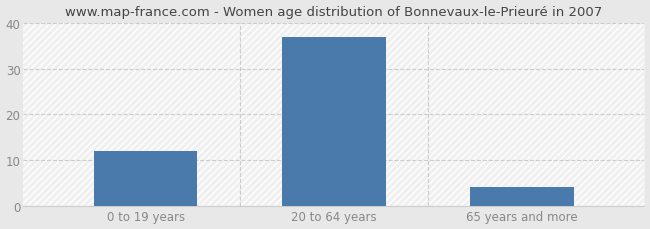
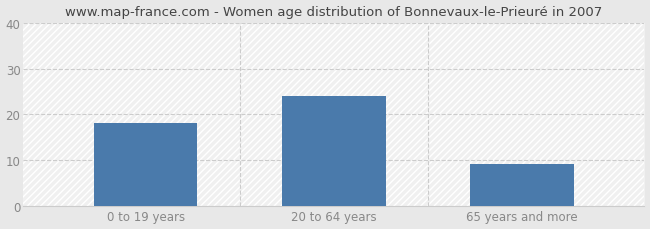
0 to 19 years: 12 -> 18
20 to 64 years: 37 -> 24
65 years and more: 4 -> 9
